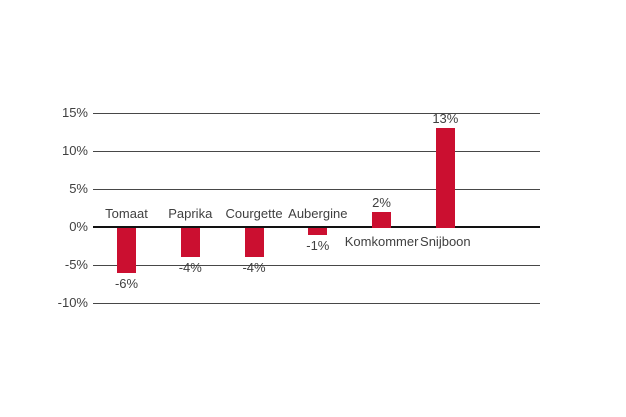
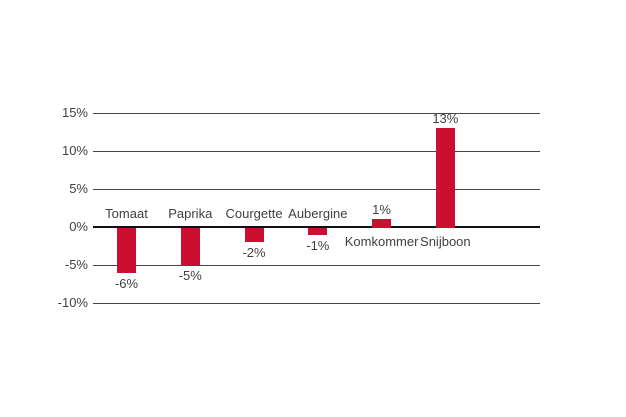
Paprika: -4% -> -5%
Courgette: -4% -> -2%
Komkommer: 2% -> 1%
